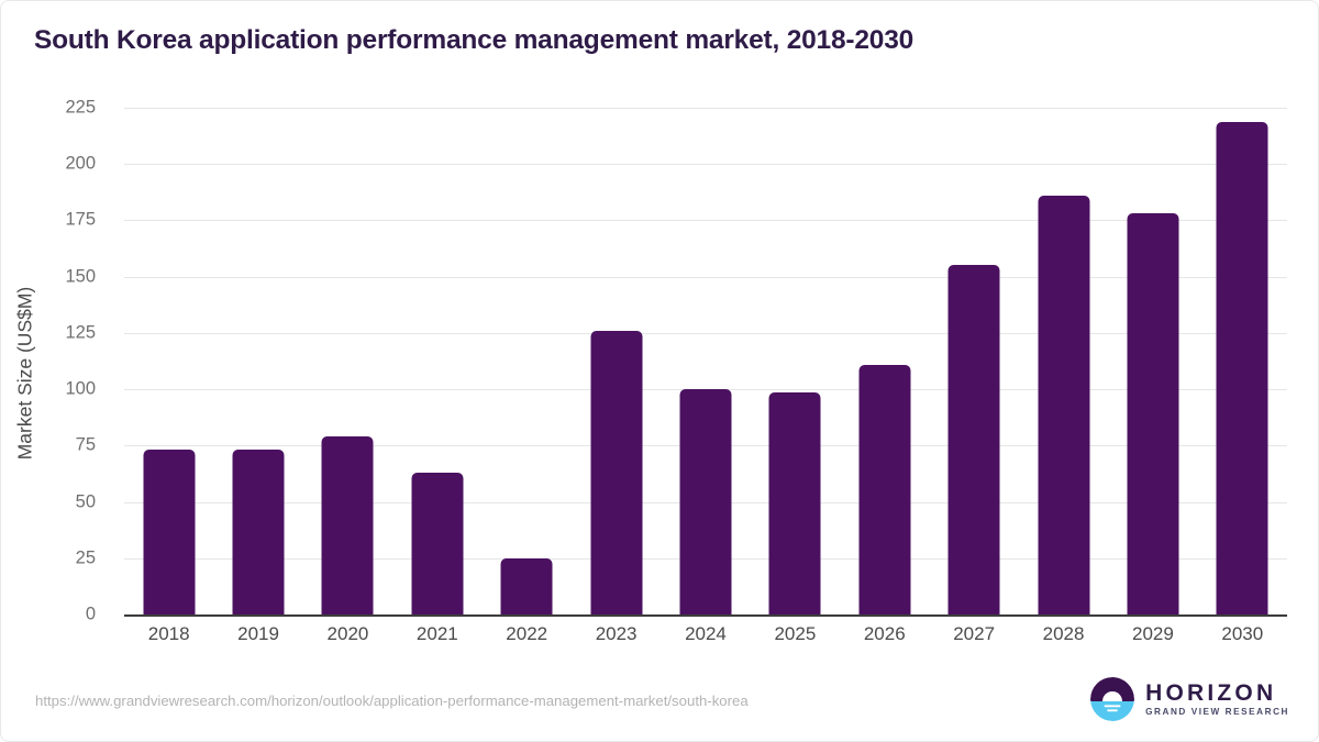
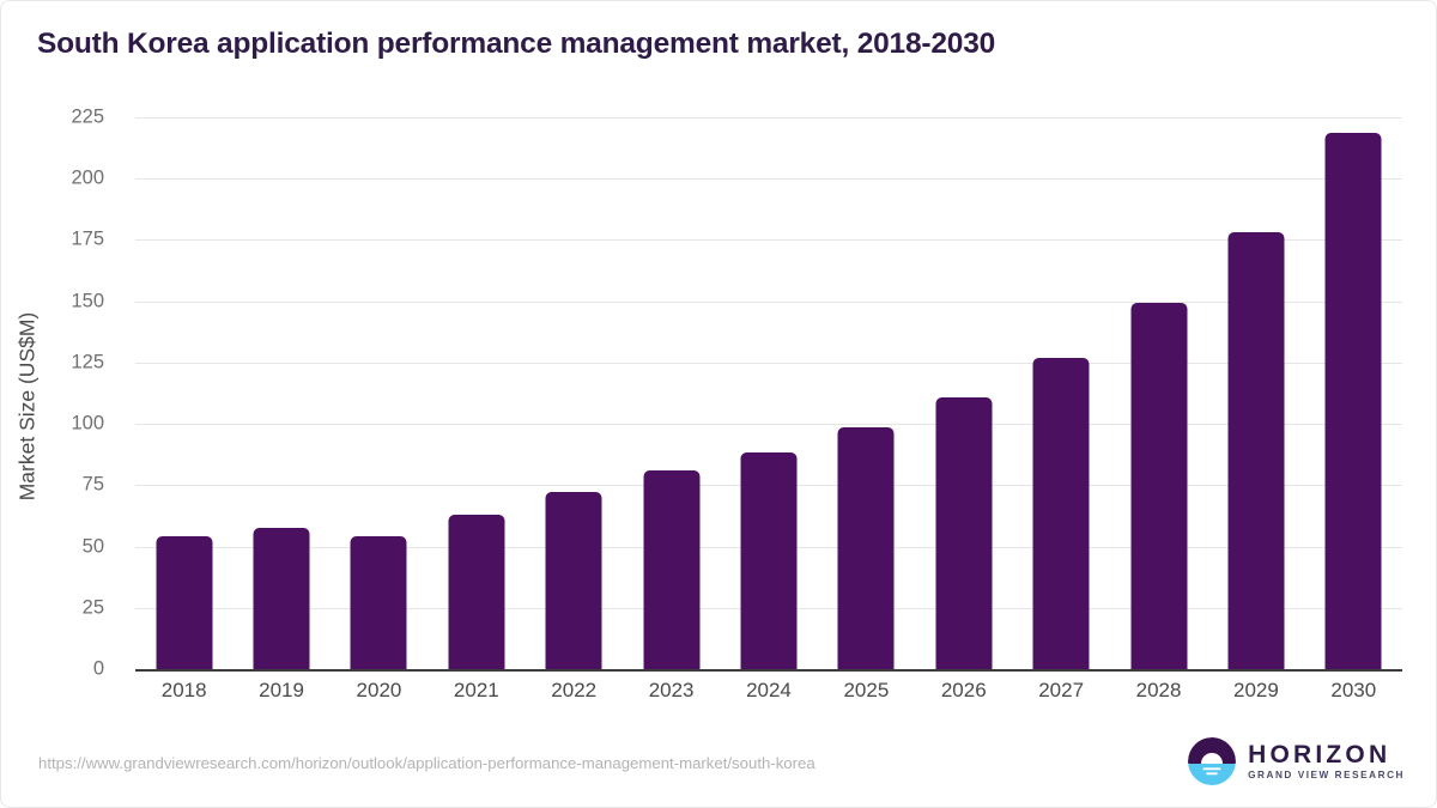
2018: 73 -> 54
2019: 73 -> 58
2020: 79 -> 54
2022: 25 -> 72
2023: 126 -> 81
2024: 100 -> 88
2027: 155 -> 127
2028: 186 -> 150
